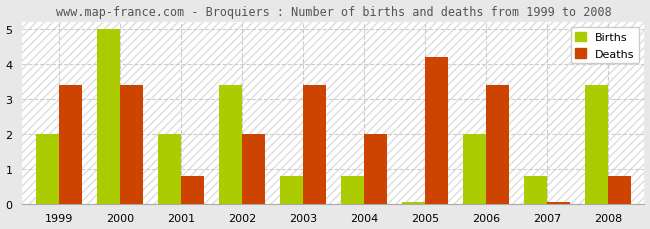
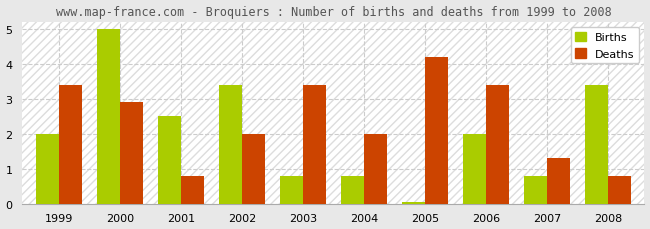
Deaths/2000: 3.40 -> 2.90
Births/2001: 2.00 -> 2.50
Deaths/2007: 0.05 -> 1.30
